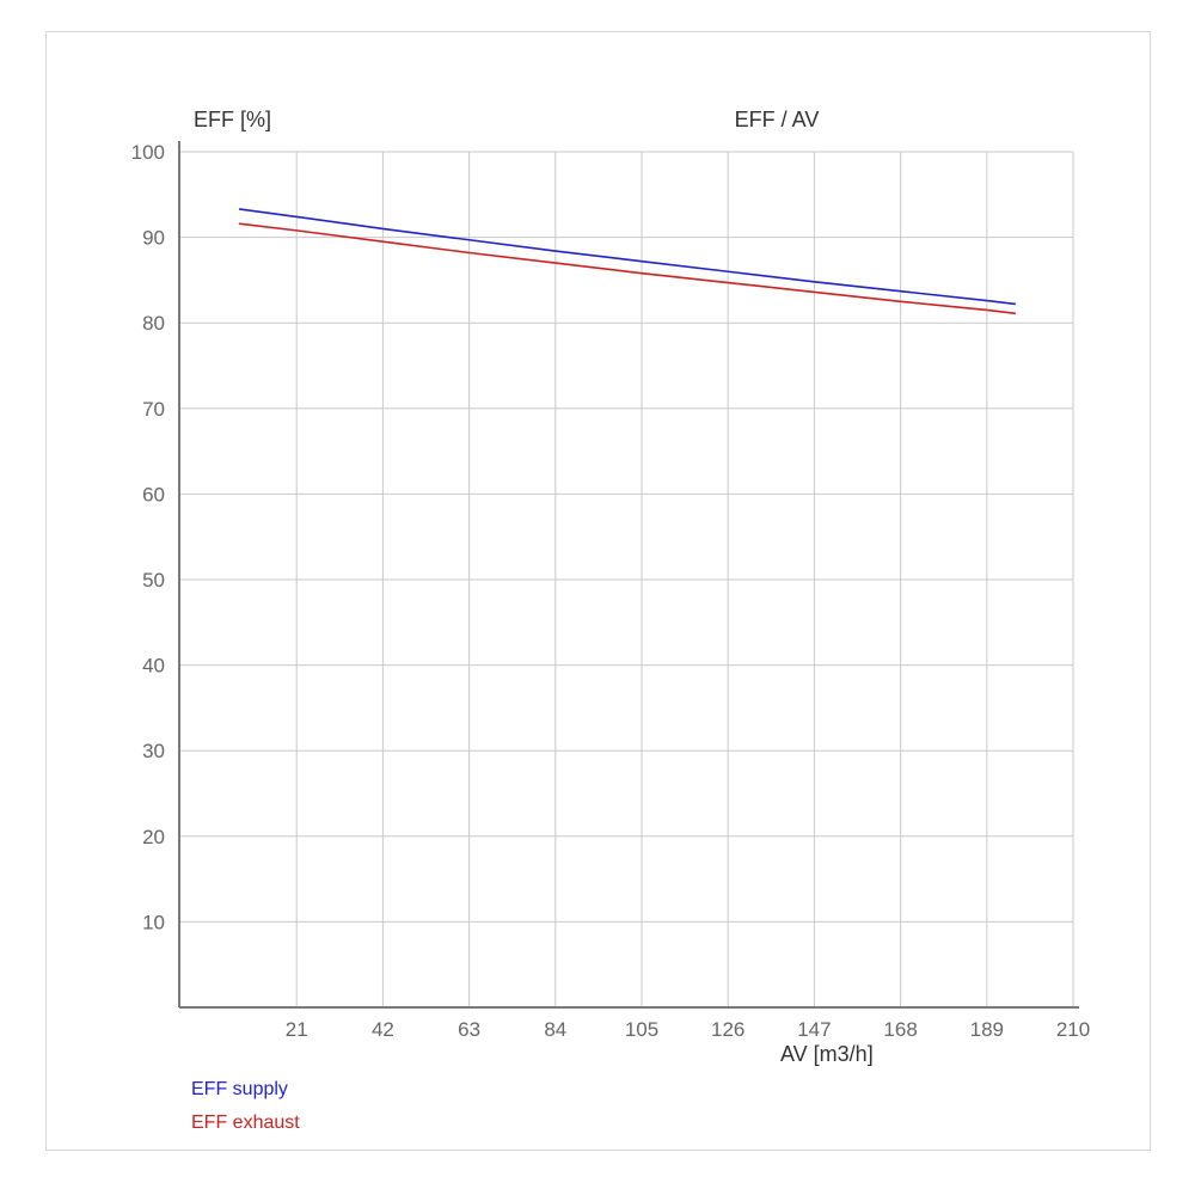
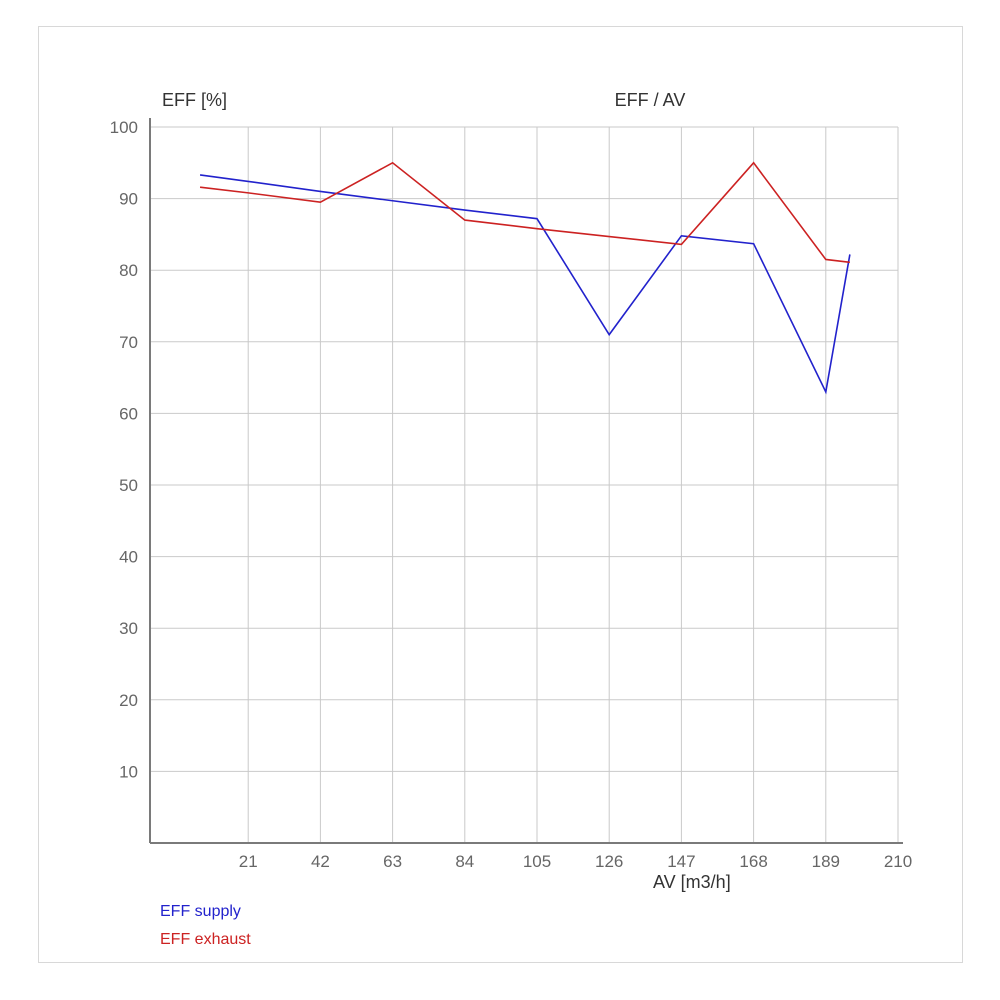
EFF exhaust/63: 88 -> 95
EFF supply/126: 86 -> 71
EFF exhaust/168: 82 -> 95
EFF supply/189: 83 -> 63
